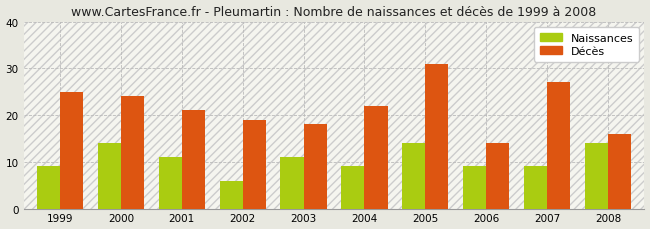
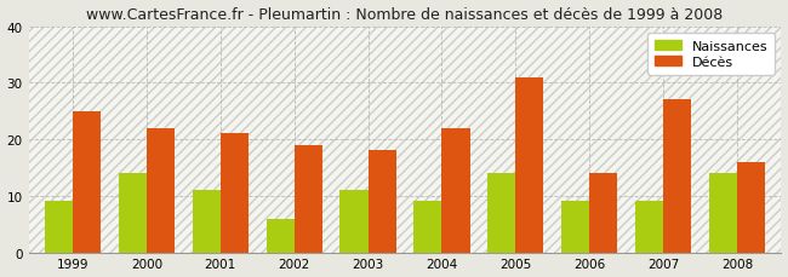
Décès/2000: 24 -> 22
